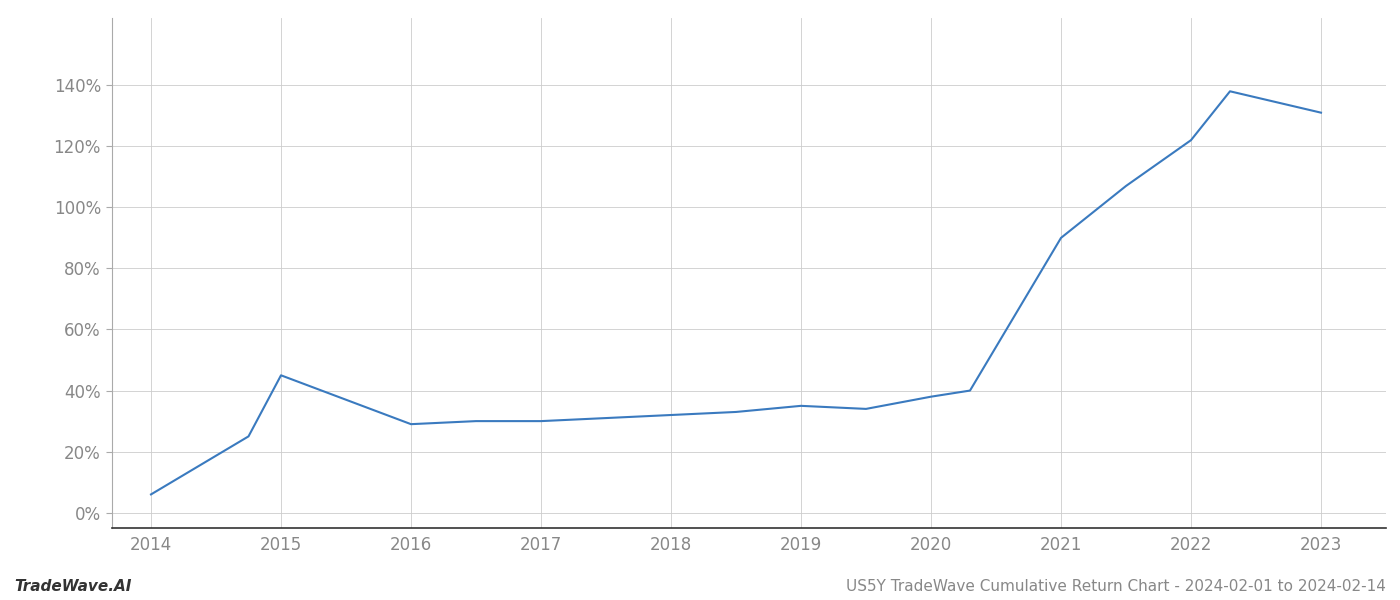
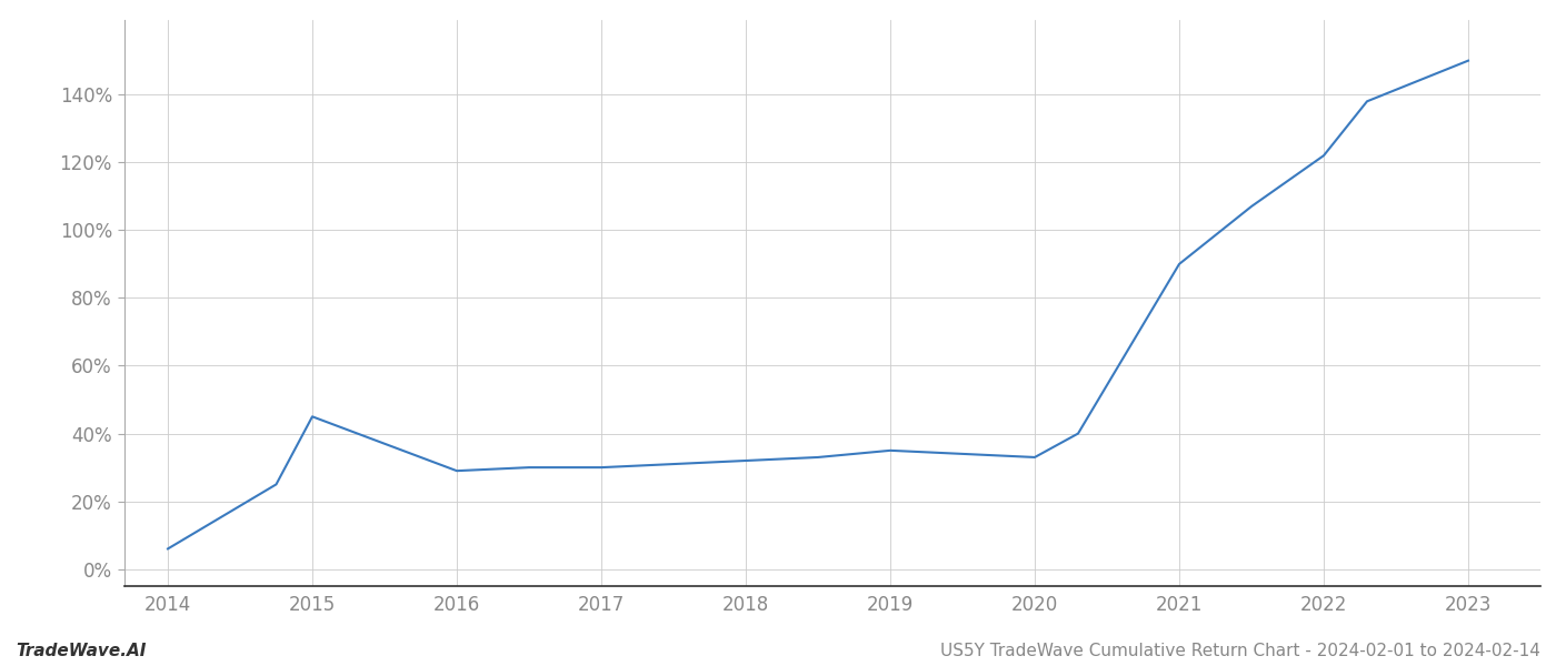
2020: 38% -> 33%
2023: 131% -> 150%
